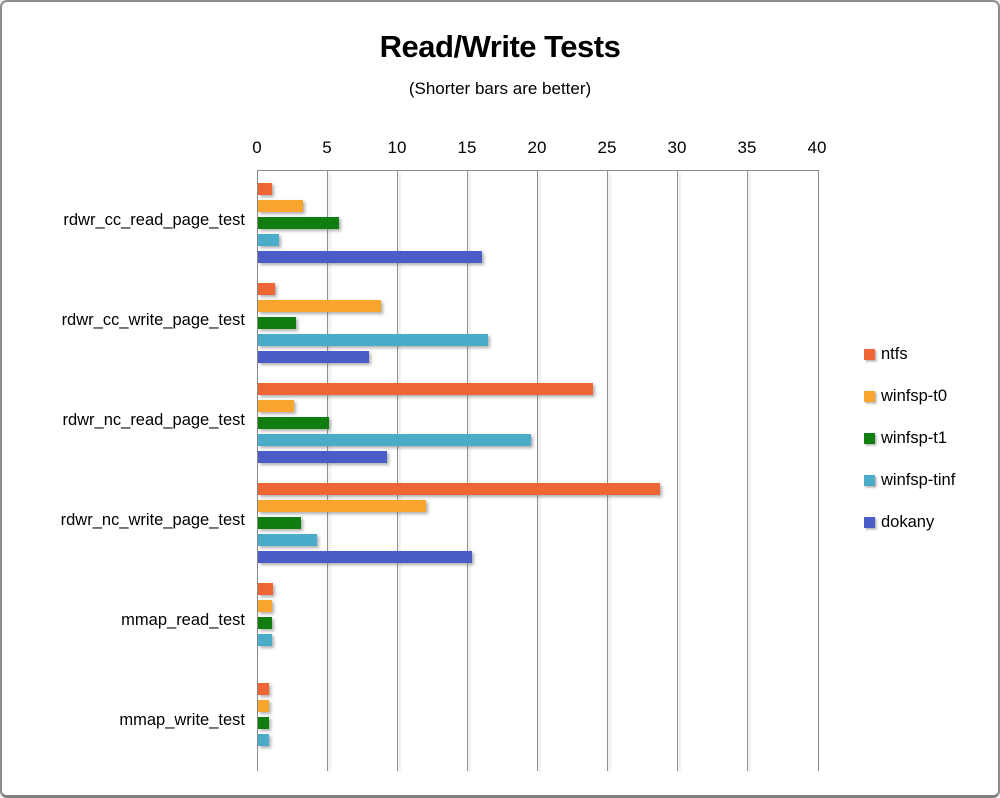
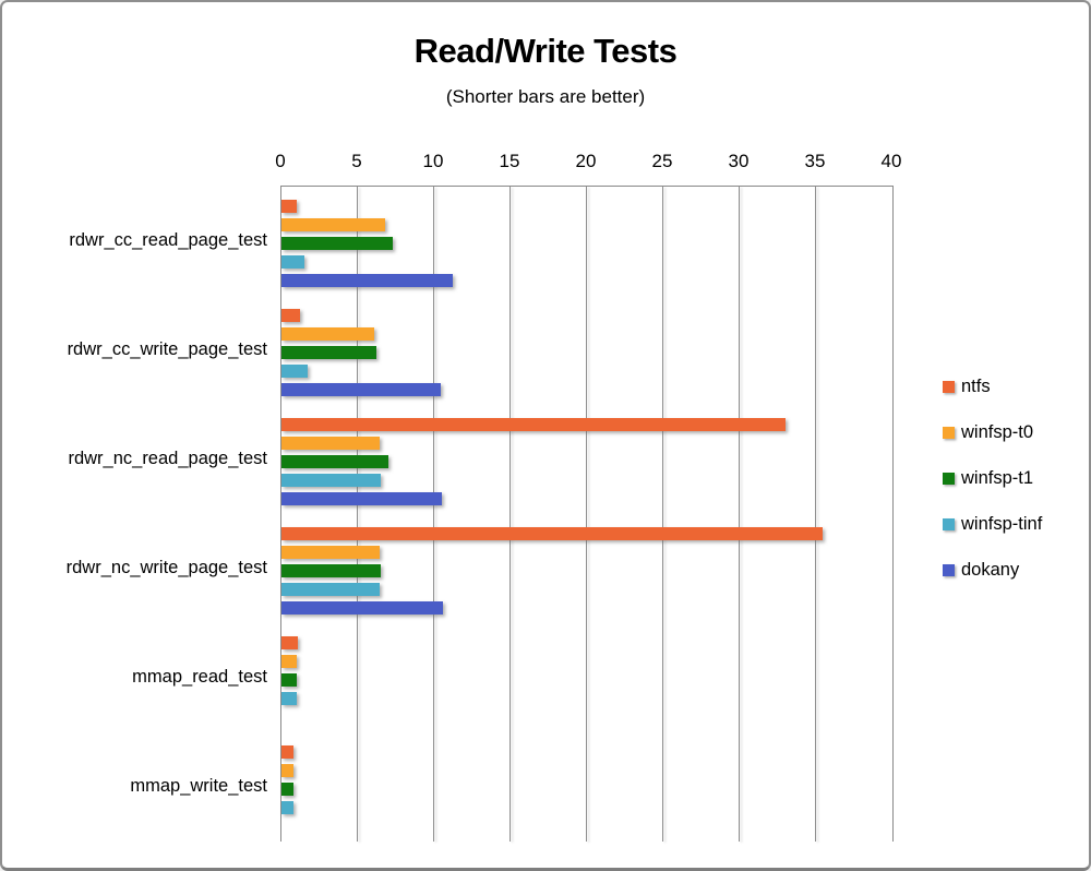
winfsp-t0/rdwr_cc_read_page_test: 3.2 -> 6.8
winfsp-t1/rdwr_cc_read_page_test: 5.8 -> 7.3
dokany/rdwr_cc_read_page_test: 16.0 -> 11.2
winfsp-t0/rdwr_cc_write_page_test: 8.8 -> 6.1
winfsp-t1/rdwr_cc_write_page_test: 2.7 -> 6.2
winfsp-tinf/rdwr_cc_write_page_test: 16.4 -> 1.7
dokany/rdwr_cc_write_page_test: 7.9 -> 10.4
ntfs/rdwr_nc_read_page_test: 23.9 -> 33.0
winfsp-t0/rdwr_nc_read_page_test: 2.6 -> 6.4
winfsp-t1/rdwr_nc_read_page_test: 5.1 -> 7.0
winfsp-tinf/rdwr_nc_read_page_test: 19.5 -> 6.5
dokany/rdwr_nc_read_page_test: 9.2 -> 10.5
ntfs/rdwr_nc_write_page_test: 28.7 -> 35.4
winfsp-t0/rdwr_nc_write_page_test: 12.0 -> 6.4
winfsp-t1/rdwr_nc_write_page_test: 3.1 -> 6.5
winfsp-tinf/rdwr_nc_write_page_test: 4.2 -> 6.4
dokany/rdwr_nc_write_page_test: 15.3 -> 10.6
